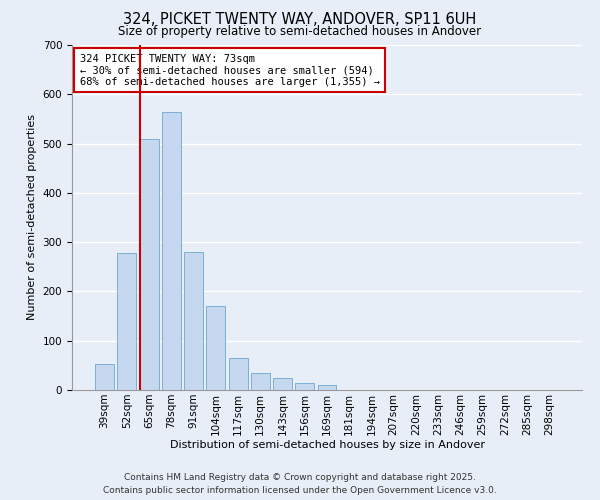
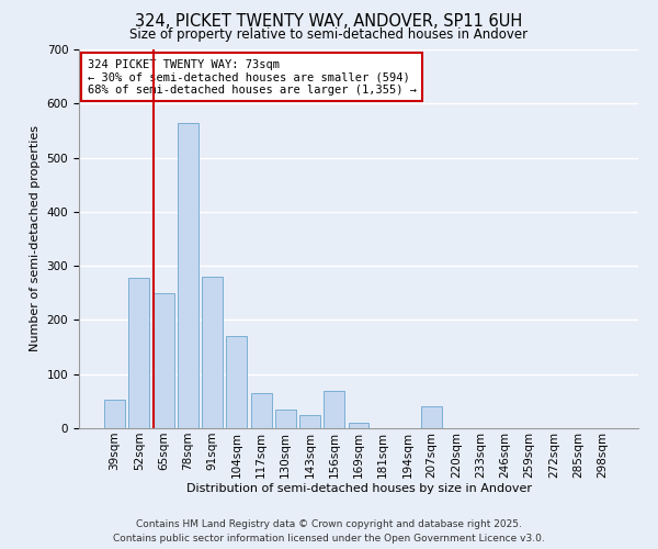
65sqm: 510 -> 250
156sqm: 15 -> 70
207sqm: 1 -> 40
